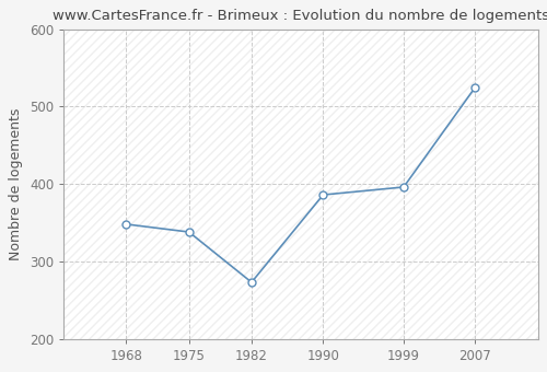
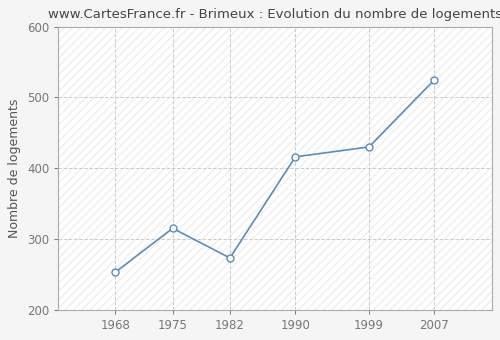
1968: 348 -> 253
1975: 338 -> 315
1990: 386 -> 416
1999: 396 -> 430
